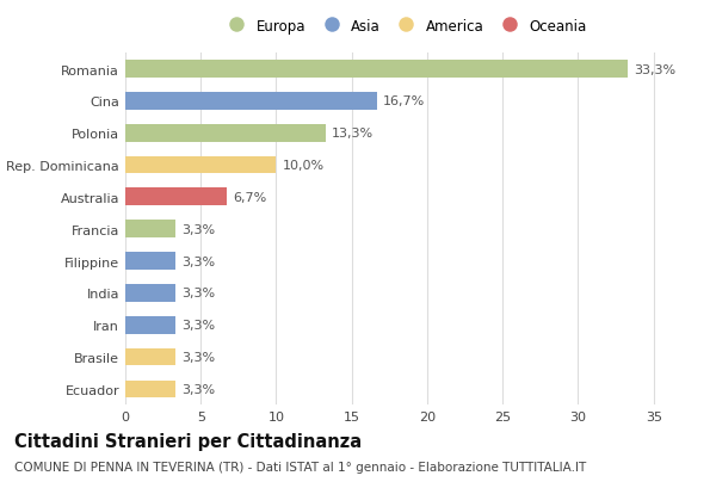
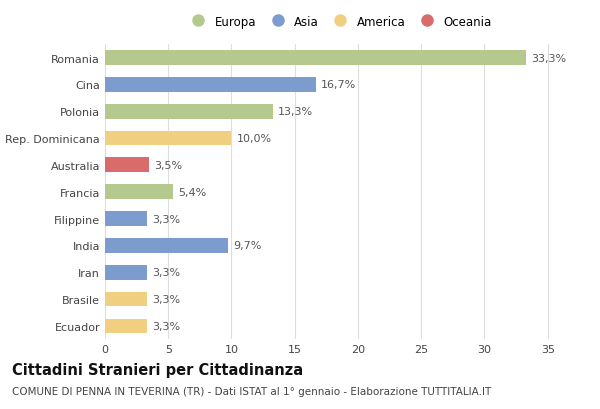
Australia: 6,7% -> 3,5%
Francia: 3,3% -> 5,4%
India: 3,3% -> 9,7%
